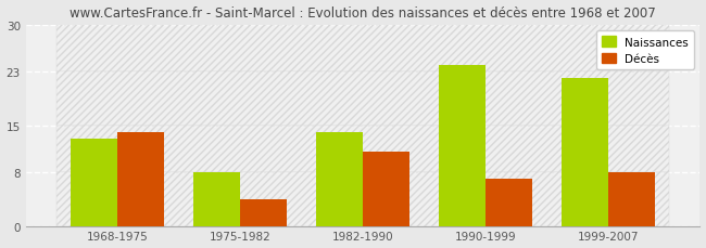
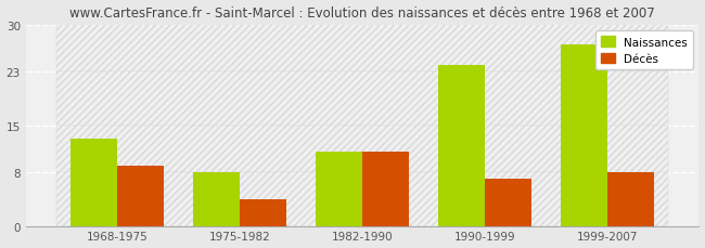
Décès/1968-1975: 14 -> 9
Naissances/1982-1990: 14 -> 11
Naissances/1999-2007: 22 -> 27
